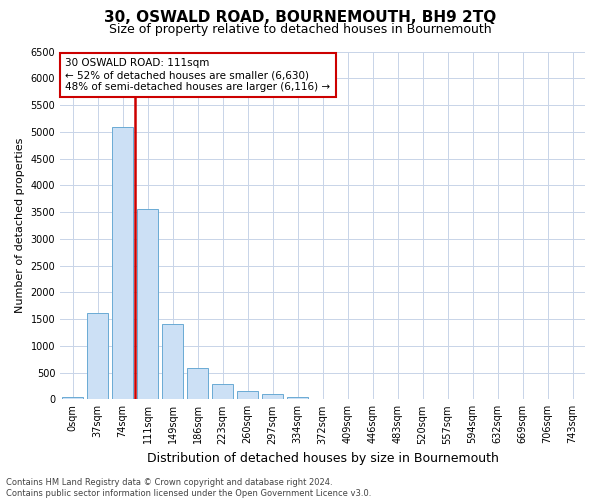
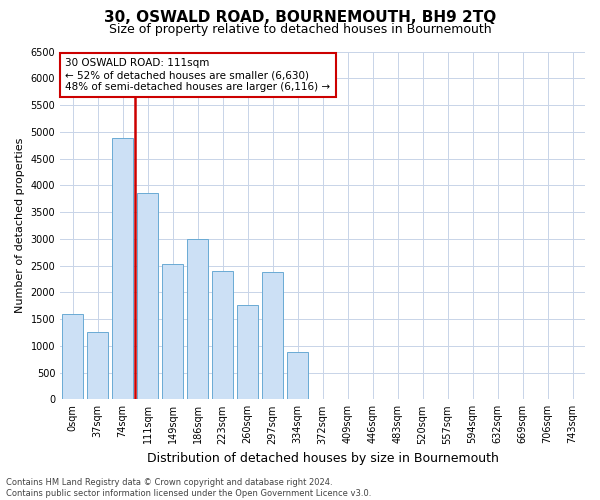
0sqm: 50 -> 1600
37sqm: 1620 -> 1260
74sqm: 5080 -> 4880
111sqm: 3560 -> 3860
149sqm: 1400 -> 2520
186sqm: 580 -> 3000
223sqm: 280 -> 2400
260sqm: 150 -> 1760
297sqm: 100 -> 2380
334sqm: 50 -> 880
